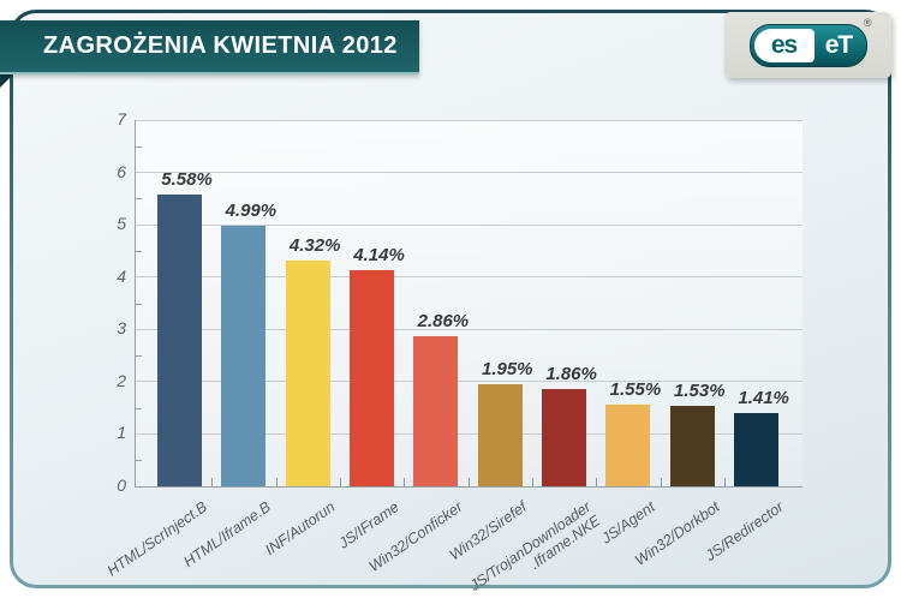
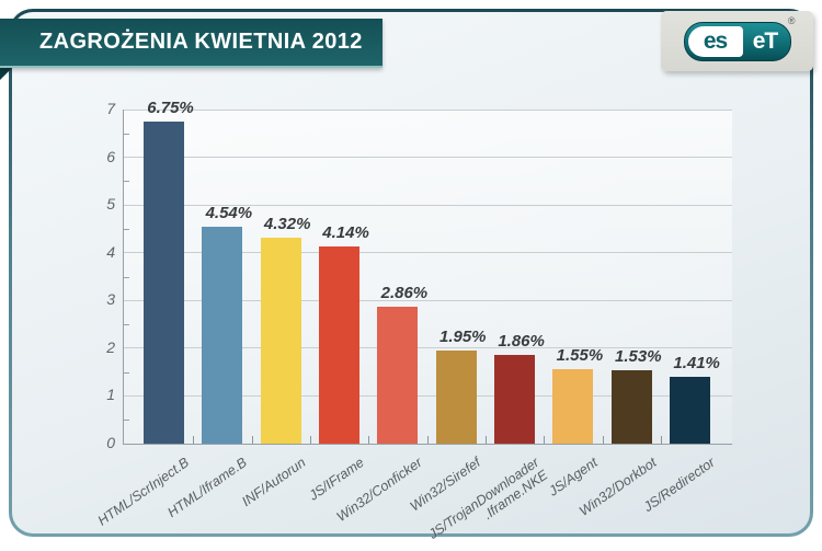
HTML/ScrInject.B: 5.58% -> 6.75%
HTML/Iframe.B: 4.99% -> 4.54%
